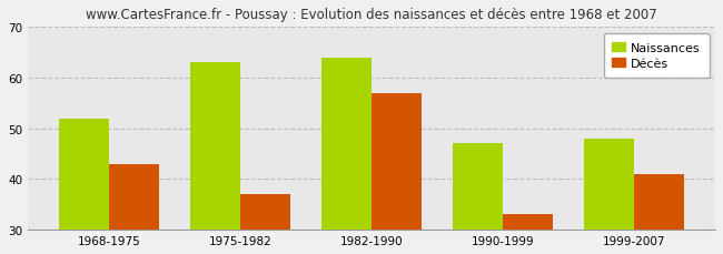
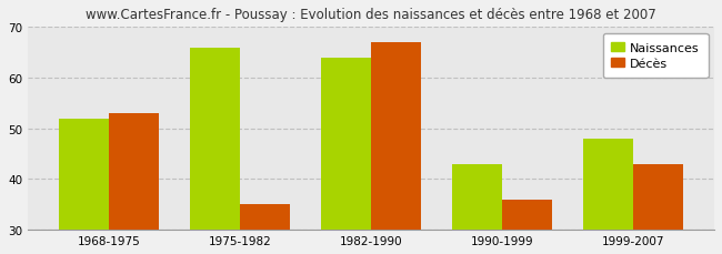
Décès/1968-1975: 43 -> 53
Naissances/1975-1982: 63 -> 66
Décès/1975-1982: 37 -> 35
Décès/1982-1990: 57 -> 67
Naissances/1990-1999: 47 -> 43
Décès/1990-1999: 33 -> 36
Décès/1999-2007: 41 -> 43
